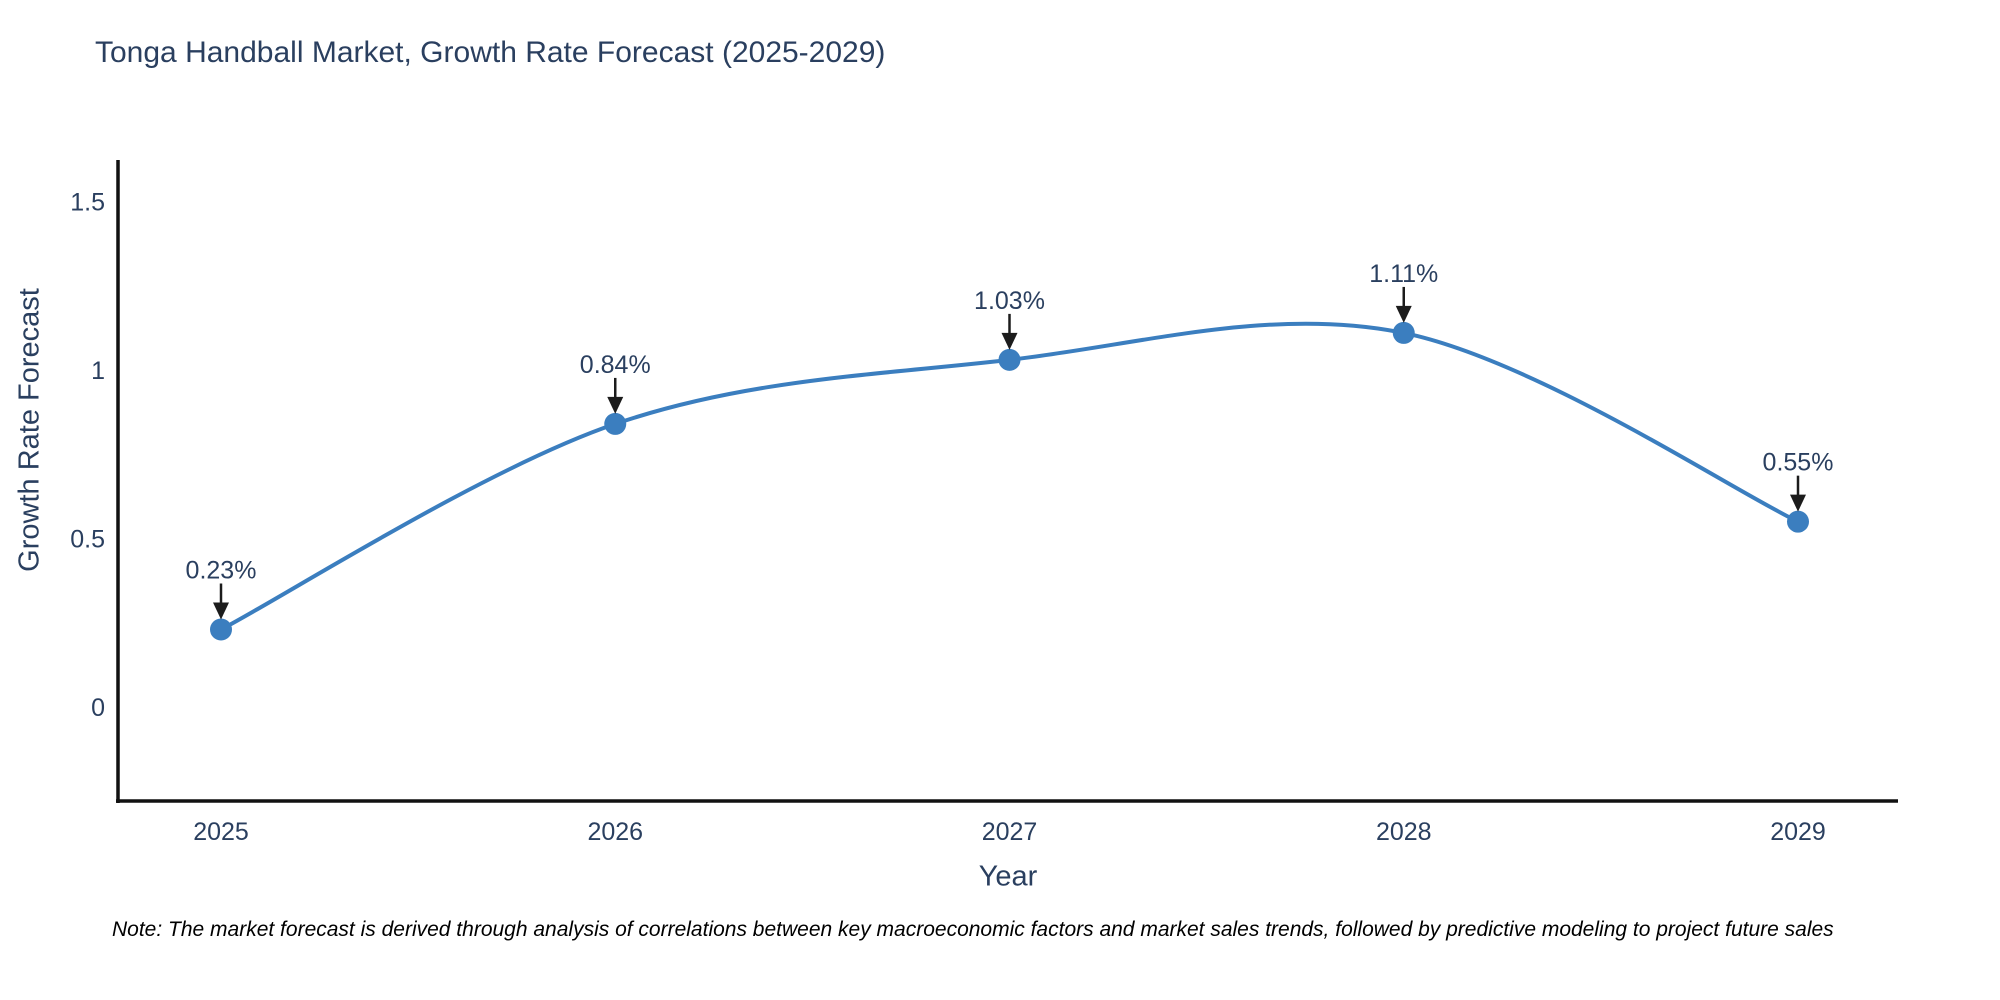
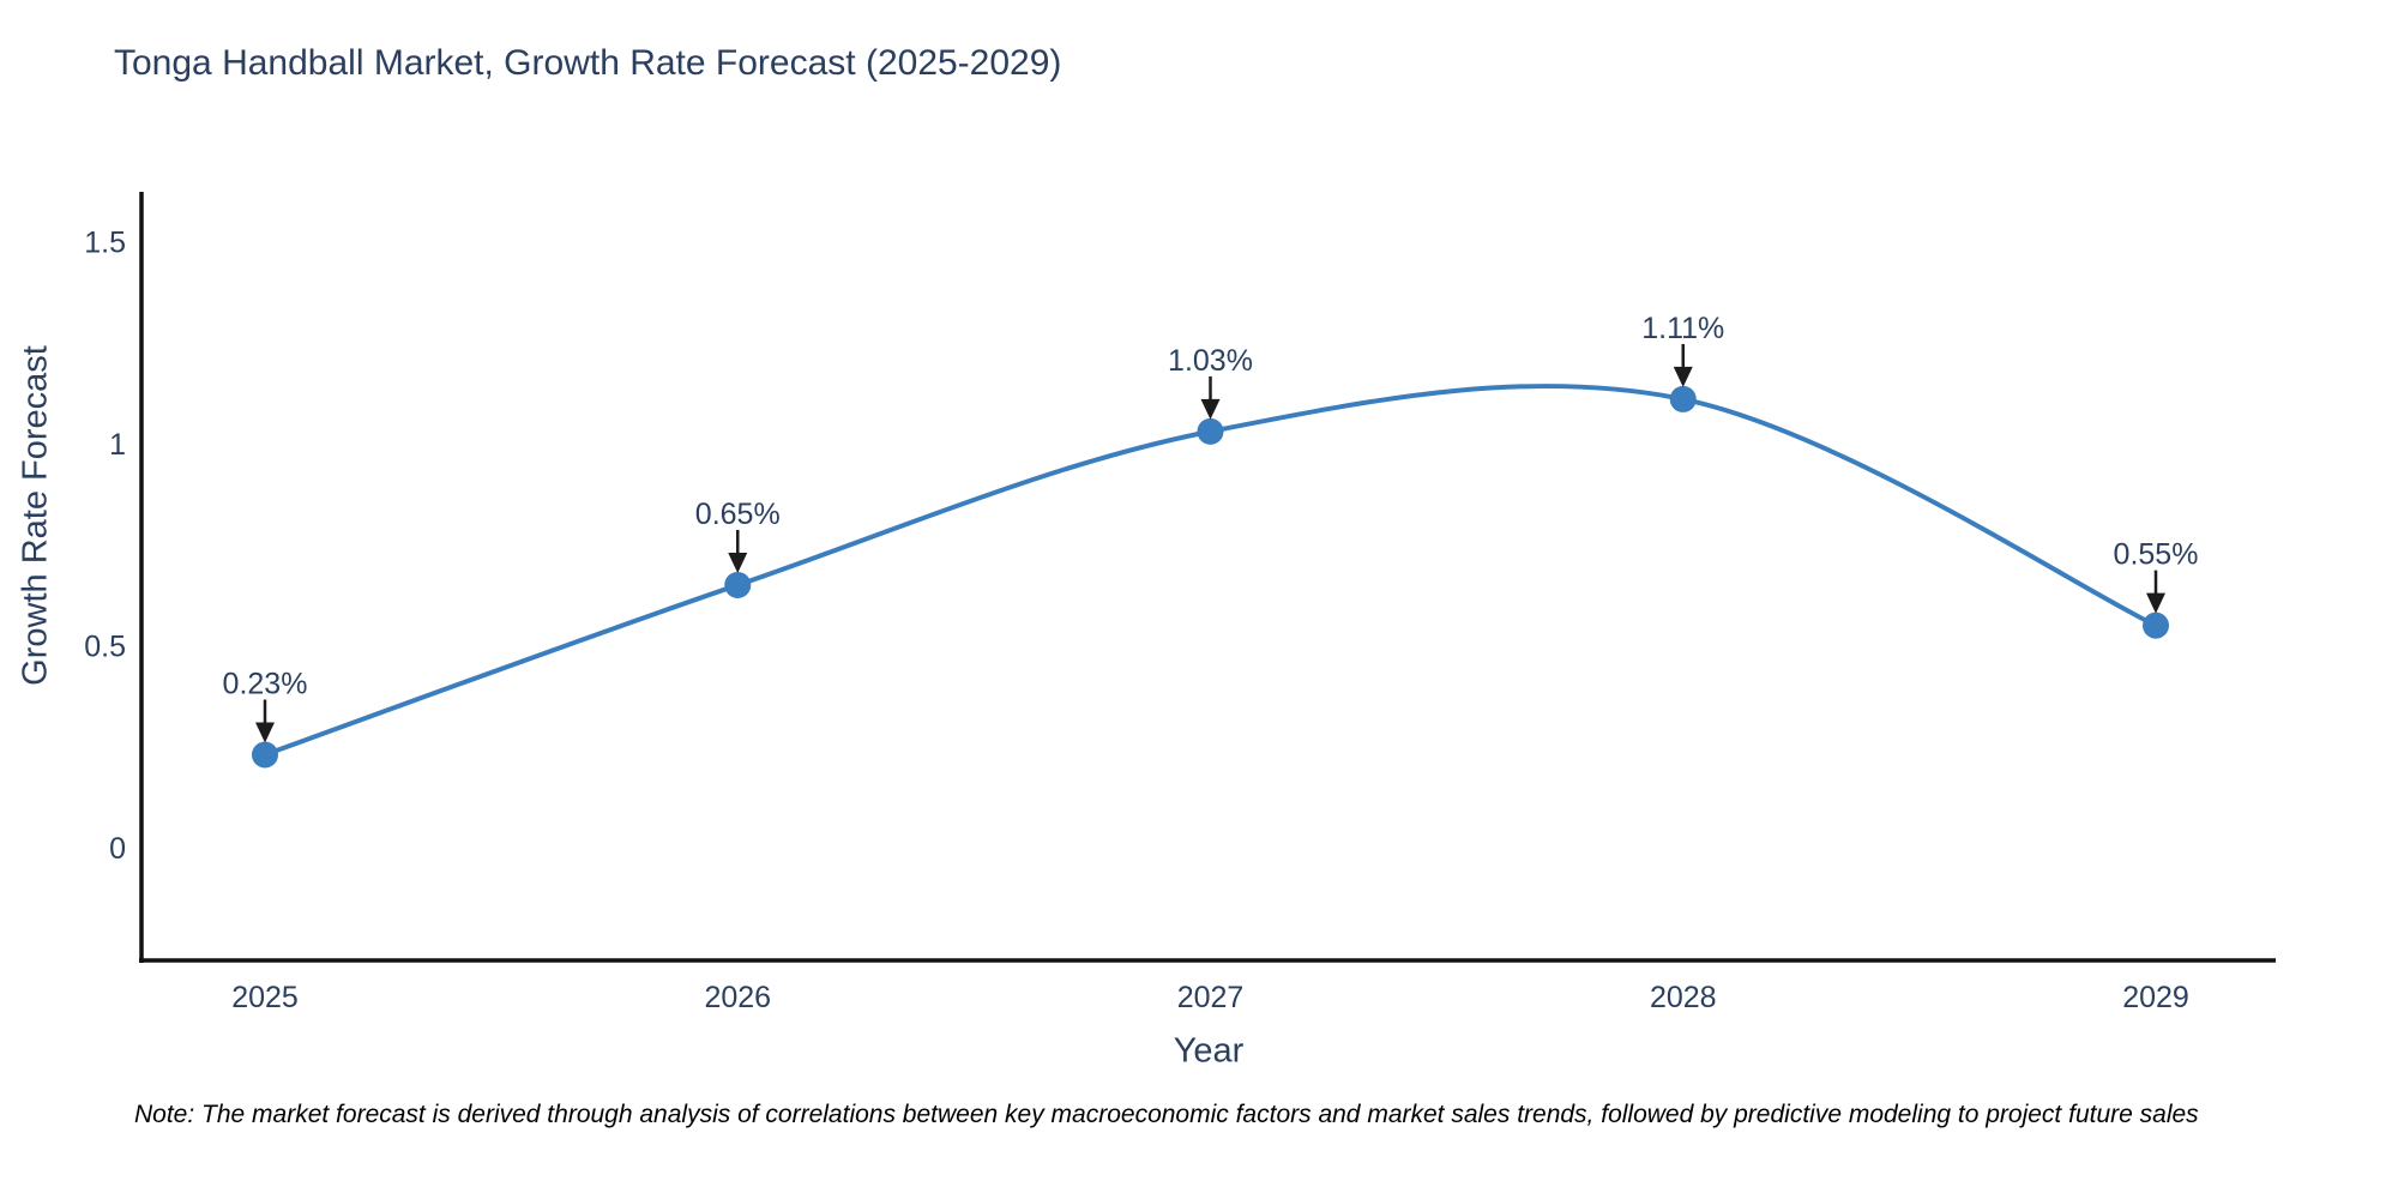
2026: 0.84% -> 0.65%
